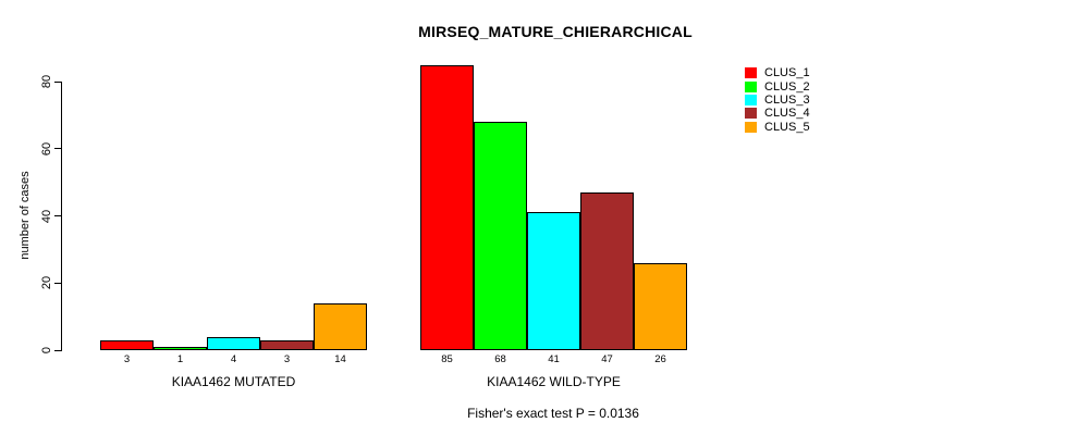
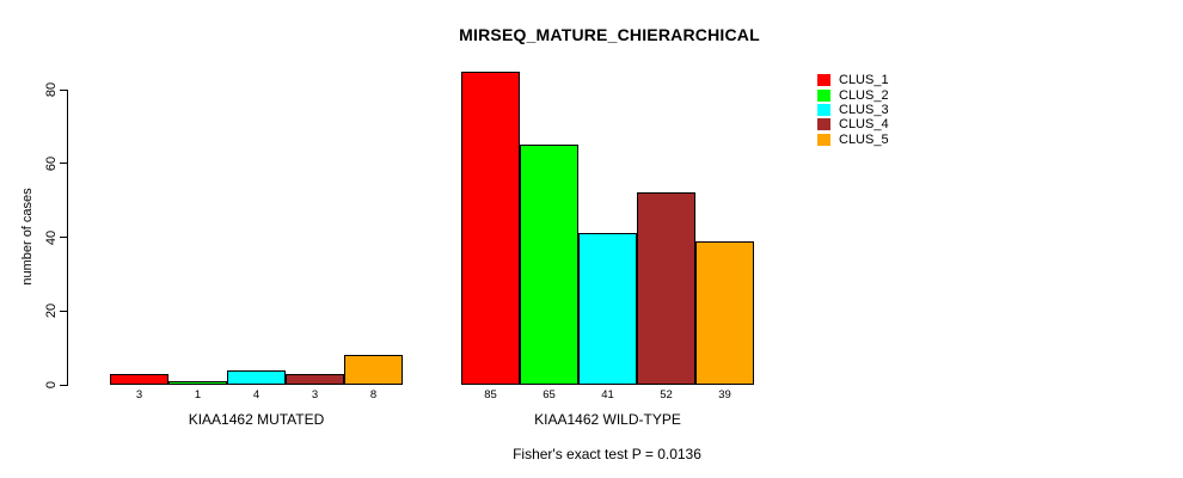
CLUS_5/KIAA1462 MUTATED: 14 -> 8
CLUS_2/KIAA1462 WILD-TYPE: 68 -> 65
CLUS_4/KIAA1462 WILD-TYPE: 47 -> 52
CLUS_5/KIAA1462 WILD-TYPE: 26 -> 39
